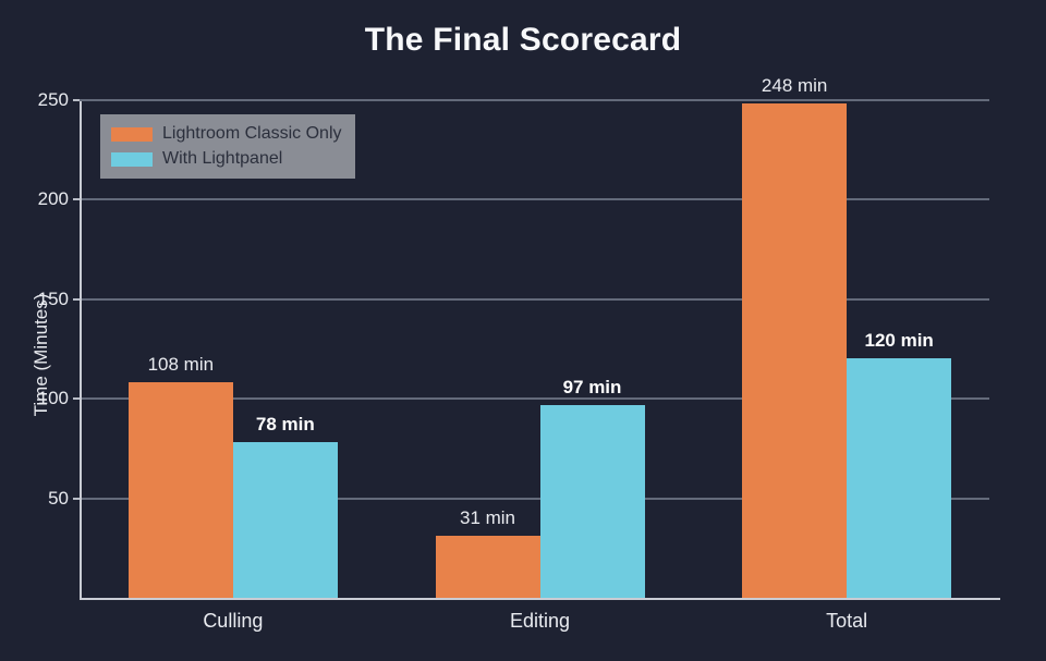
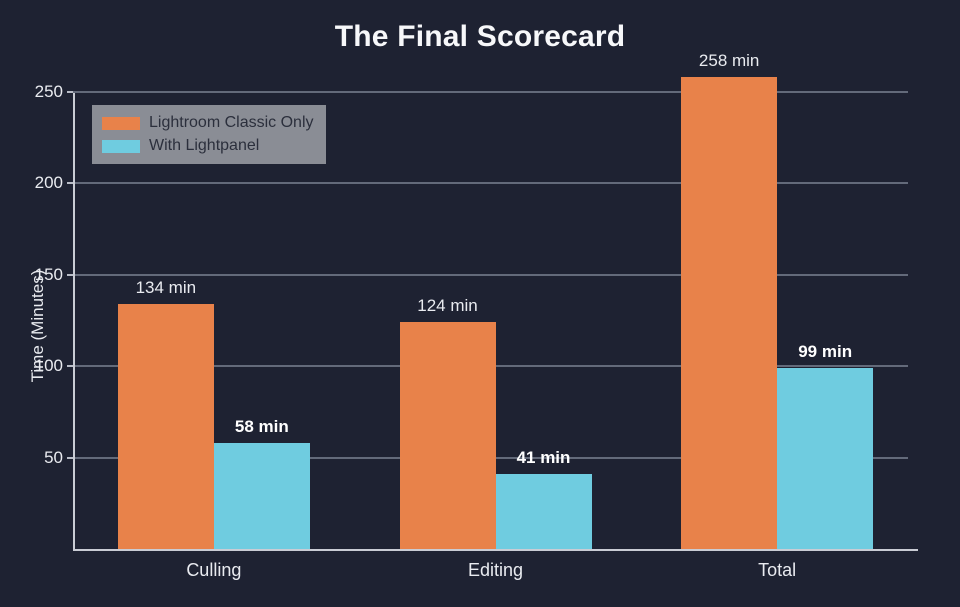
Lightroom Classic Only/Culling: 108 -> 134
With Lightpanel/Culling: 78 -> 58
Lightroom Classic Only/Editing: 31 -> 124
With Lightpanel/Editing: 97 -> 41
Lightroom Classic Only/Total: 248 -> 258
With Lightpanel/Total: 120 -> 99
